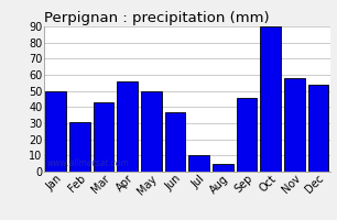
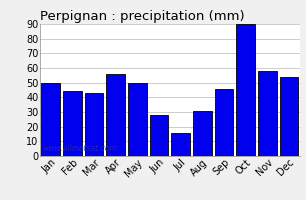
Feb: 31 -> 44
Jun: 37 -> 28
Jul: 10 -> 16
Aug: 5 -> 31
